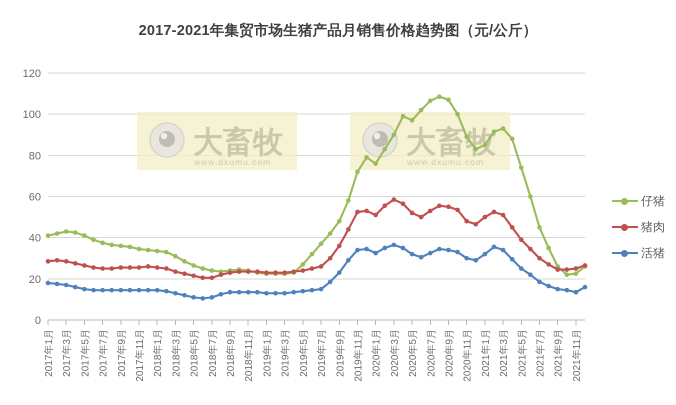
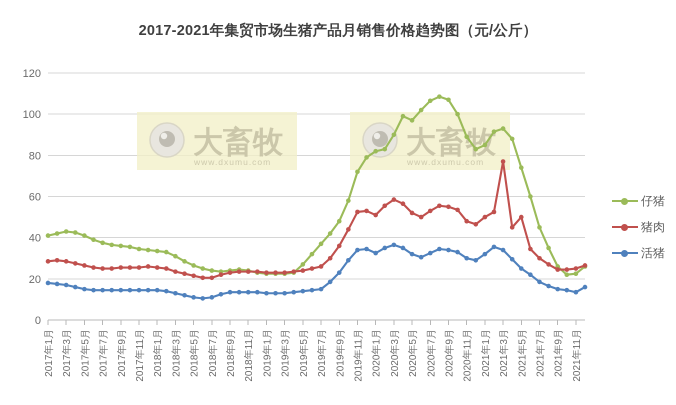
仔猪/2020年1月: 76 -> 82
猪肉/2021年3月: 51 -> 77
猪肉/2021年5月: 39 -> 50
